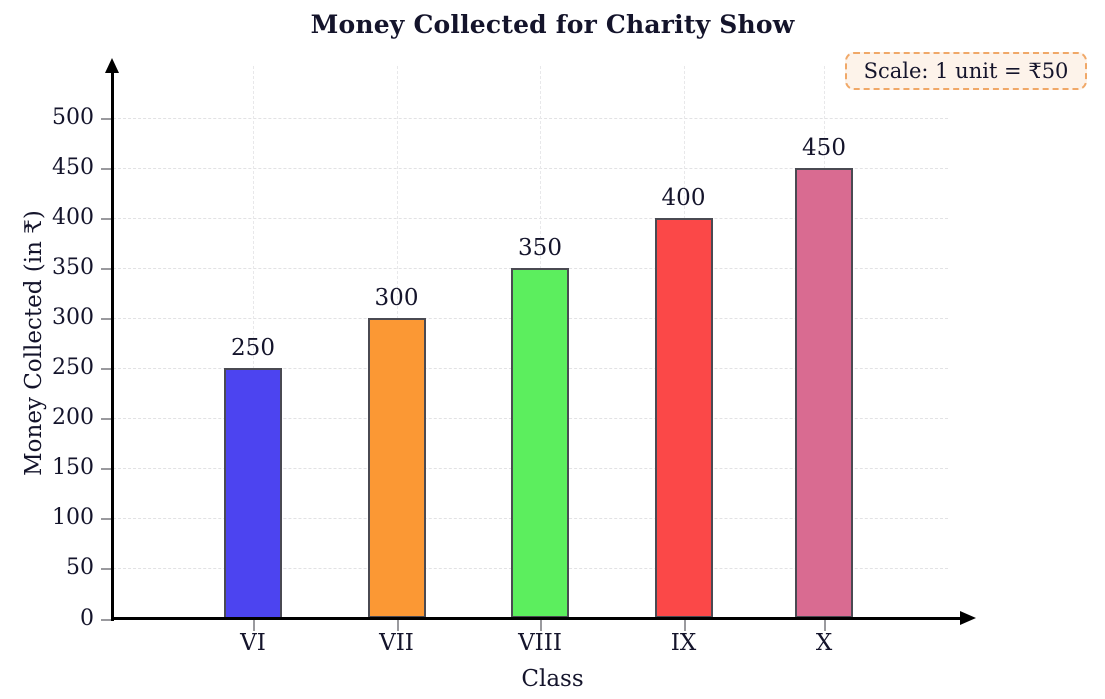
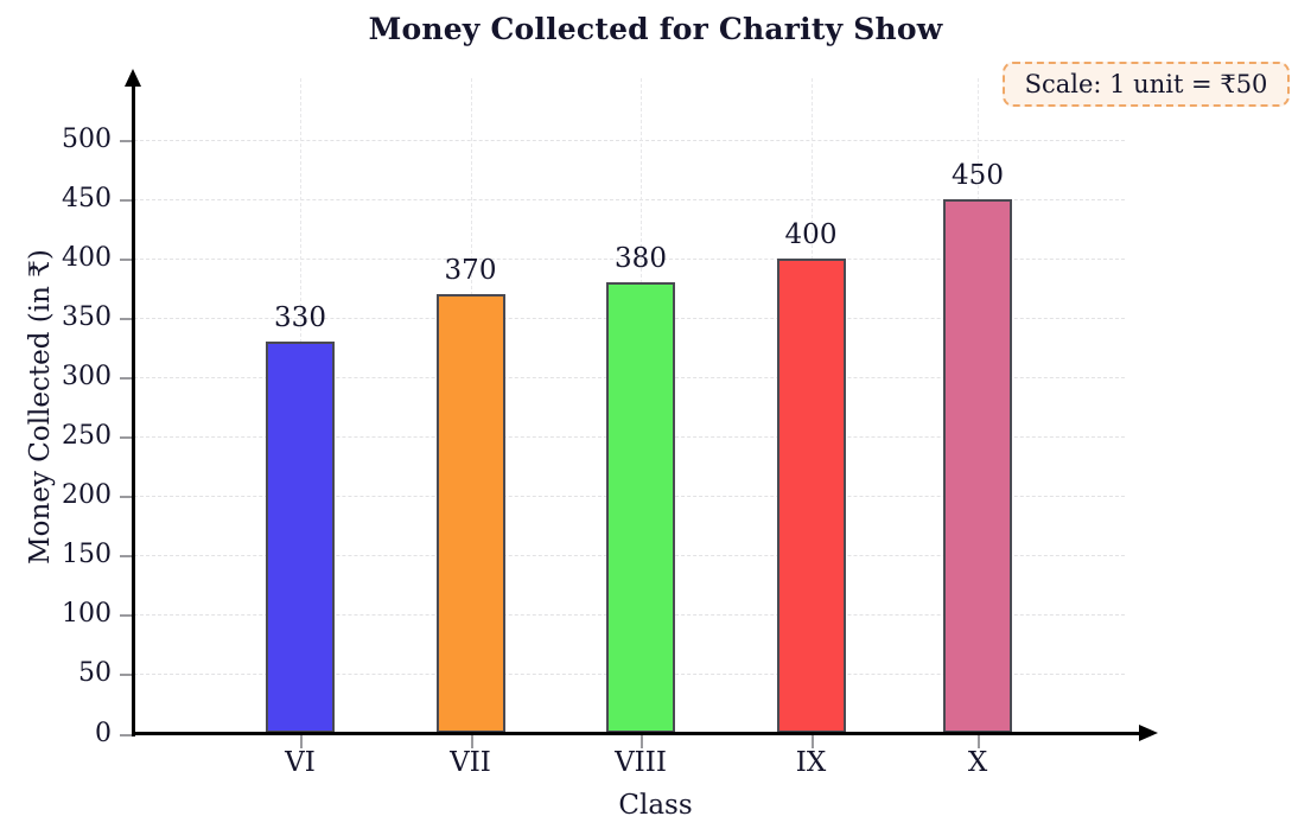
VI: 250 -> 330
VII: 300 -> 370
VIII: 350 -> 380
